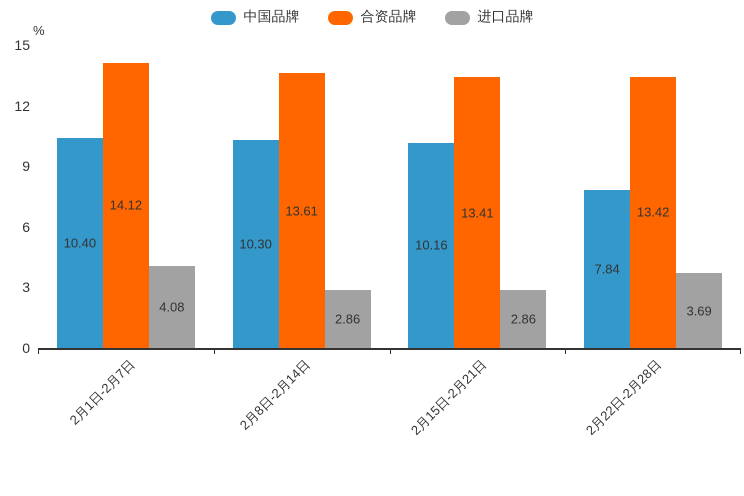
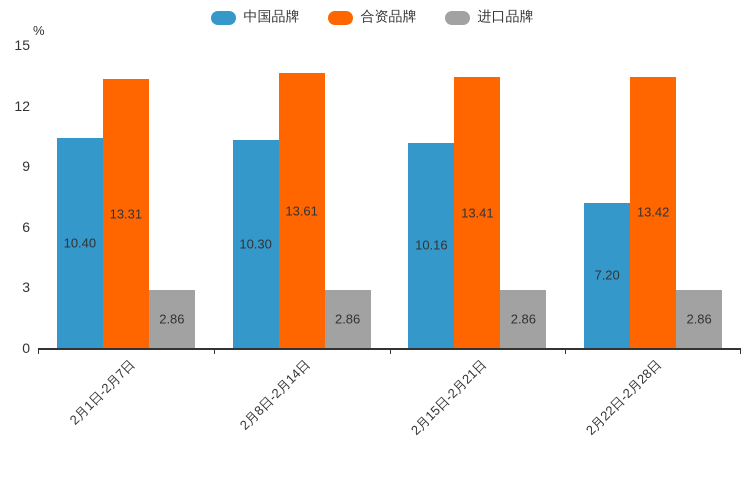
合资品牌/2月1日-2月7日: 14.12 -> 13.31
进口品牌/2月1日-2月7日: 4.08 -> 2.86
中国品牌/2月22日-2月28日: 7.84 -> 7.20
进口品牌/2月22日-2月28日: 3.69 -> 2.86
